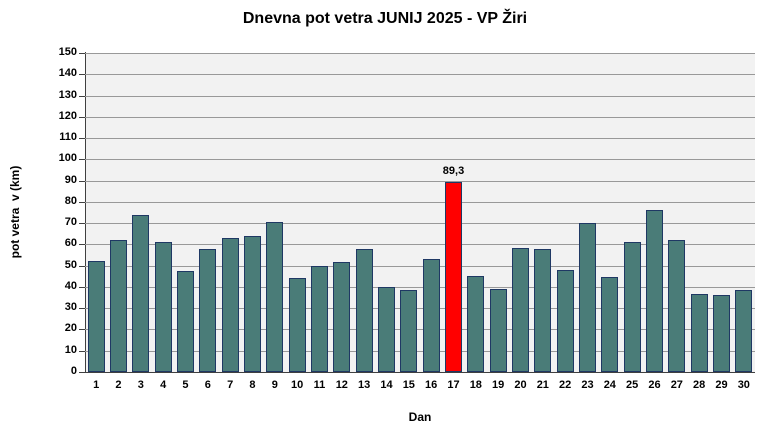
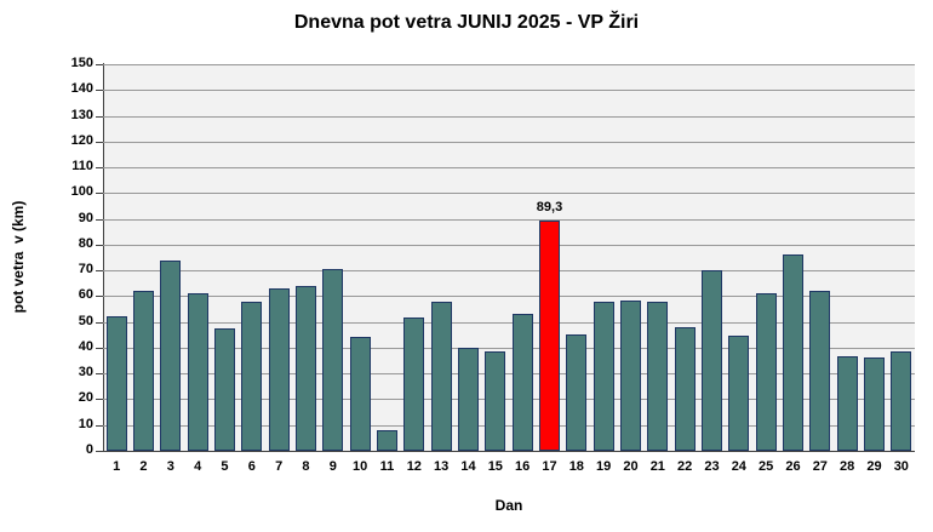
11: 50 -> 8
19: 39 -> 58
